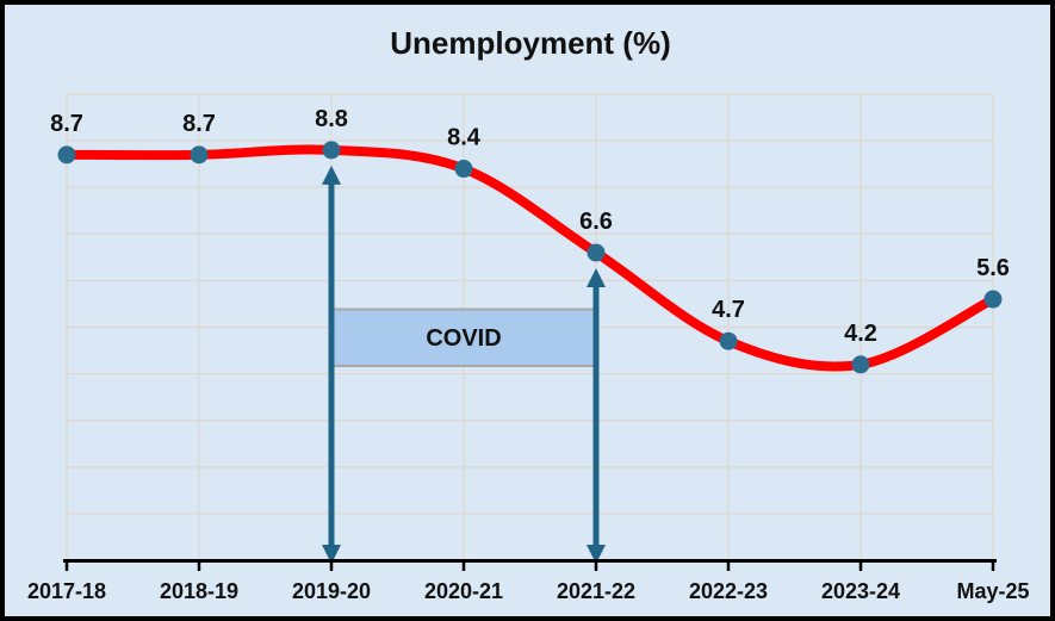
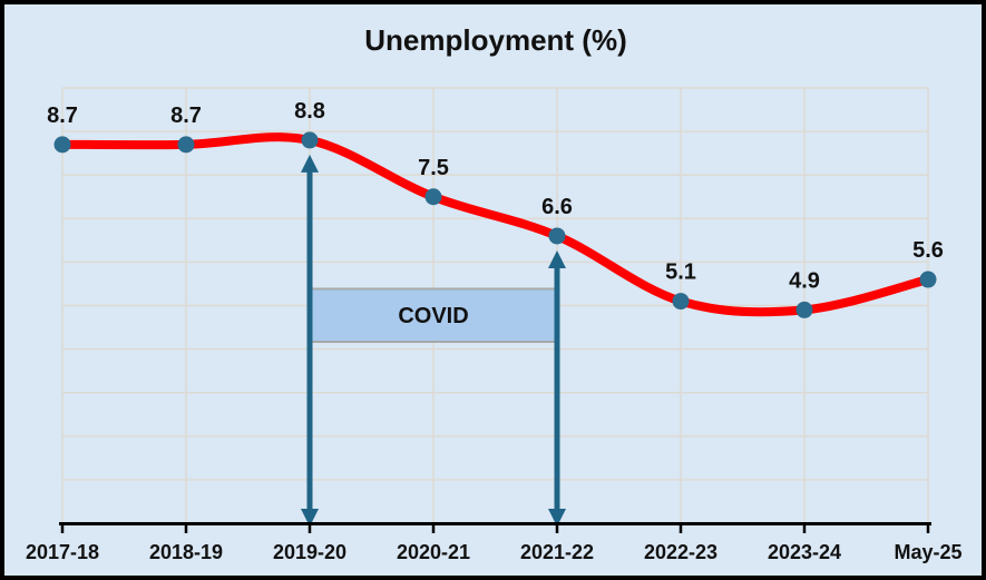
2020-21: 8.4 -> 7.5
2022-23: 4.7 -> 5.1
2023-24: 4.2 -> 4.9
